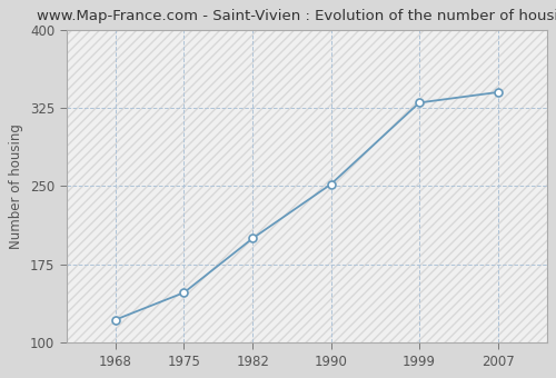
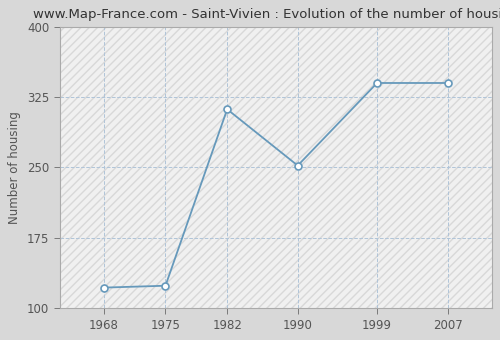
1975: 148 -> 124
1982: 200 -> 312
1999: 330 -> 340
